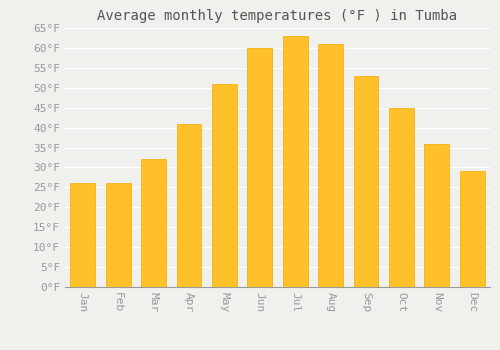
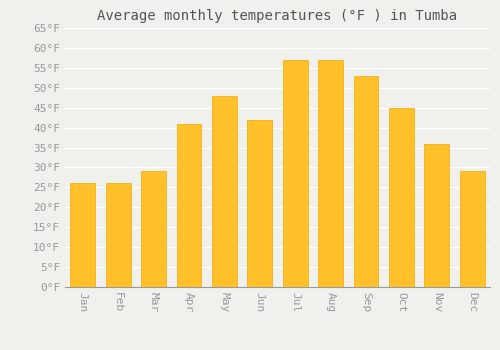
Mar: 32°F -> 29°F
May: 51°F -> 48°F
Jun: 60°F -> 42°F
Jul: 63°F -> 57°F
Aug: 61°F -> 57°F
